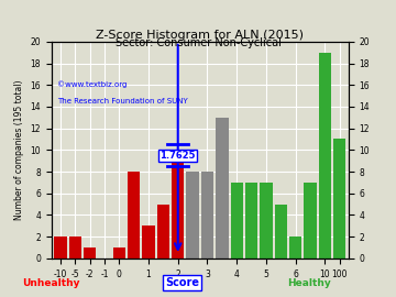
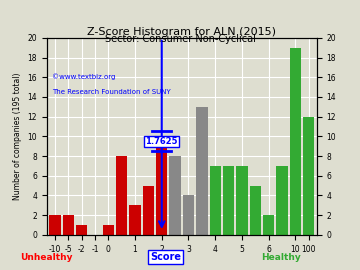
3: 8 -> 4
100: 11 -> 12
